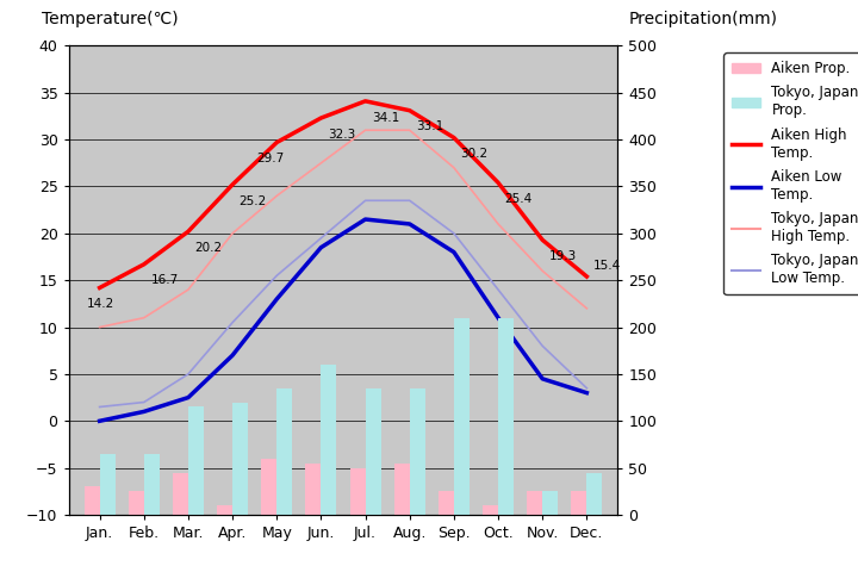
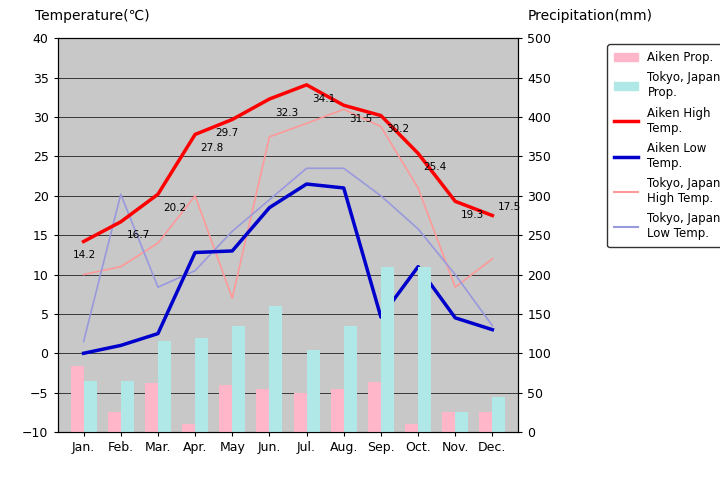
Aiken Prop./Jan.: 30 -> 84
Tokyo, Japan Low Temp./Feb.: 2.0 -> 20.2
Aiken Prop./Mar.: 45 -> 62
Tokyo, Japan Low Temp./Mar.: 5.0 -> 8.4
Aiken High Temp./Apr.: 25.2 -> 27.8
Aiken Low Temp./Apr.: 7.0 -> 12.8
Tokyo, Japan High Temp./May: 24.0 -> 7.0
Tokyo, Japan High Temp./Jul.: 31.0 -> 29.2
Tokyo, Japan Prop./Jul.: 135 -> 104
Aiken High Temp./Aug.: 33.1 -> 31.5
Aiken Prop./Sep.: 25 -> 64
Aiken Low Temp./Sep.: 18.0 -> 4.6
Tokyo, Japan High Temp./Sep.: 27.0 -> 28.8
Tokyo, Japan Low Temp./Oct.: 14.0 -> 15.8
Tokyo, Japan High Temp./Nov.: 16.0 -> 8.4
Tokyo, Japan Low Temp./Nov.: 8.0 -> 10.0
Aiken High Temp./Dec.: 15.4 -> 17.5
